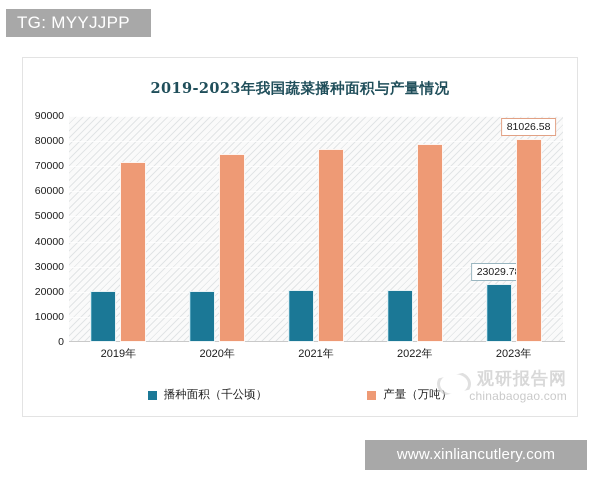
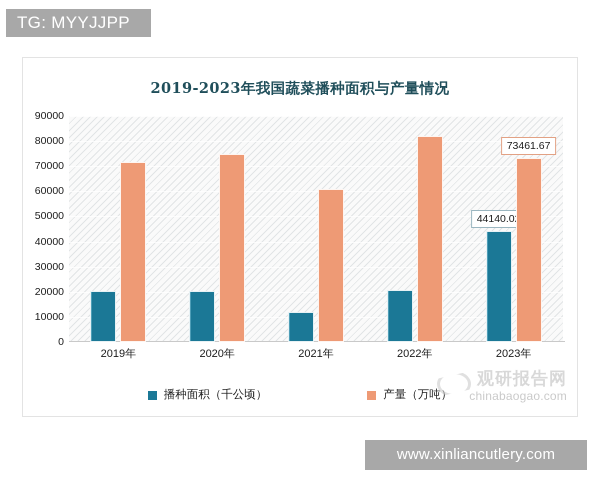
播种面积（千公顷）/2021年: 21000 -> 12000
产量（万吨）/2021年: 77000 -> 61000
产量（万吨）/2022年: 79000 -> 82000
播种面积（千公顷）/2023年: 23029.78 -> 44140.02
产量（万吨）/2023年: 81026.58 -> 73461.67
